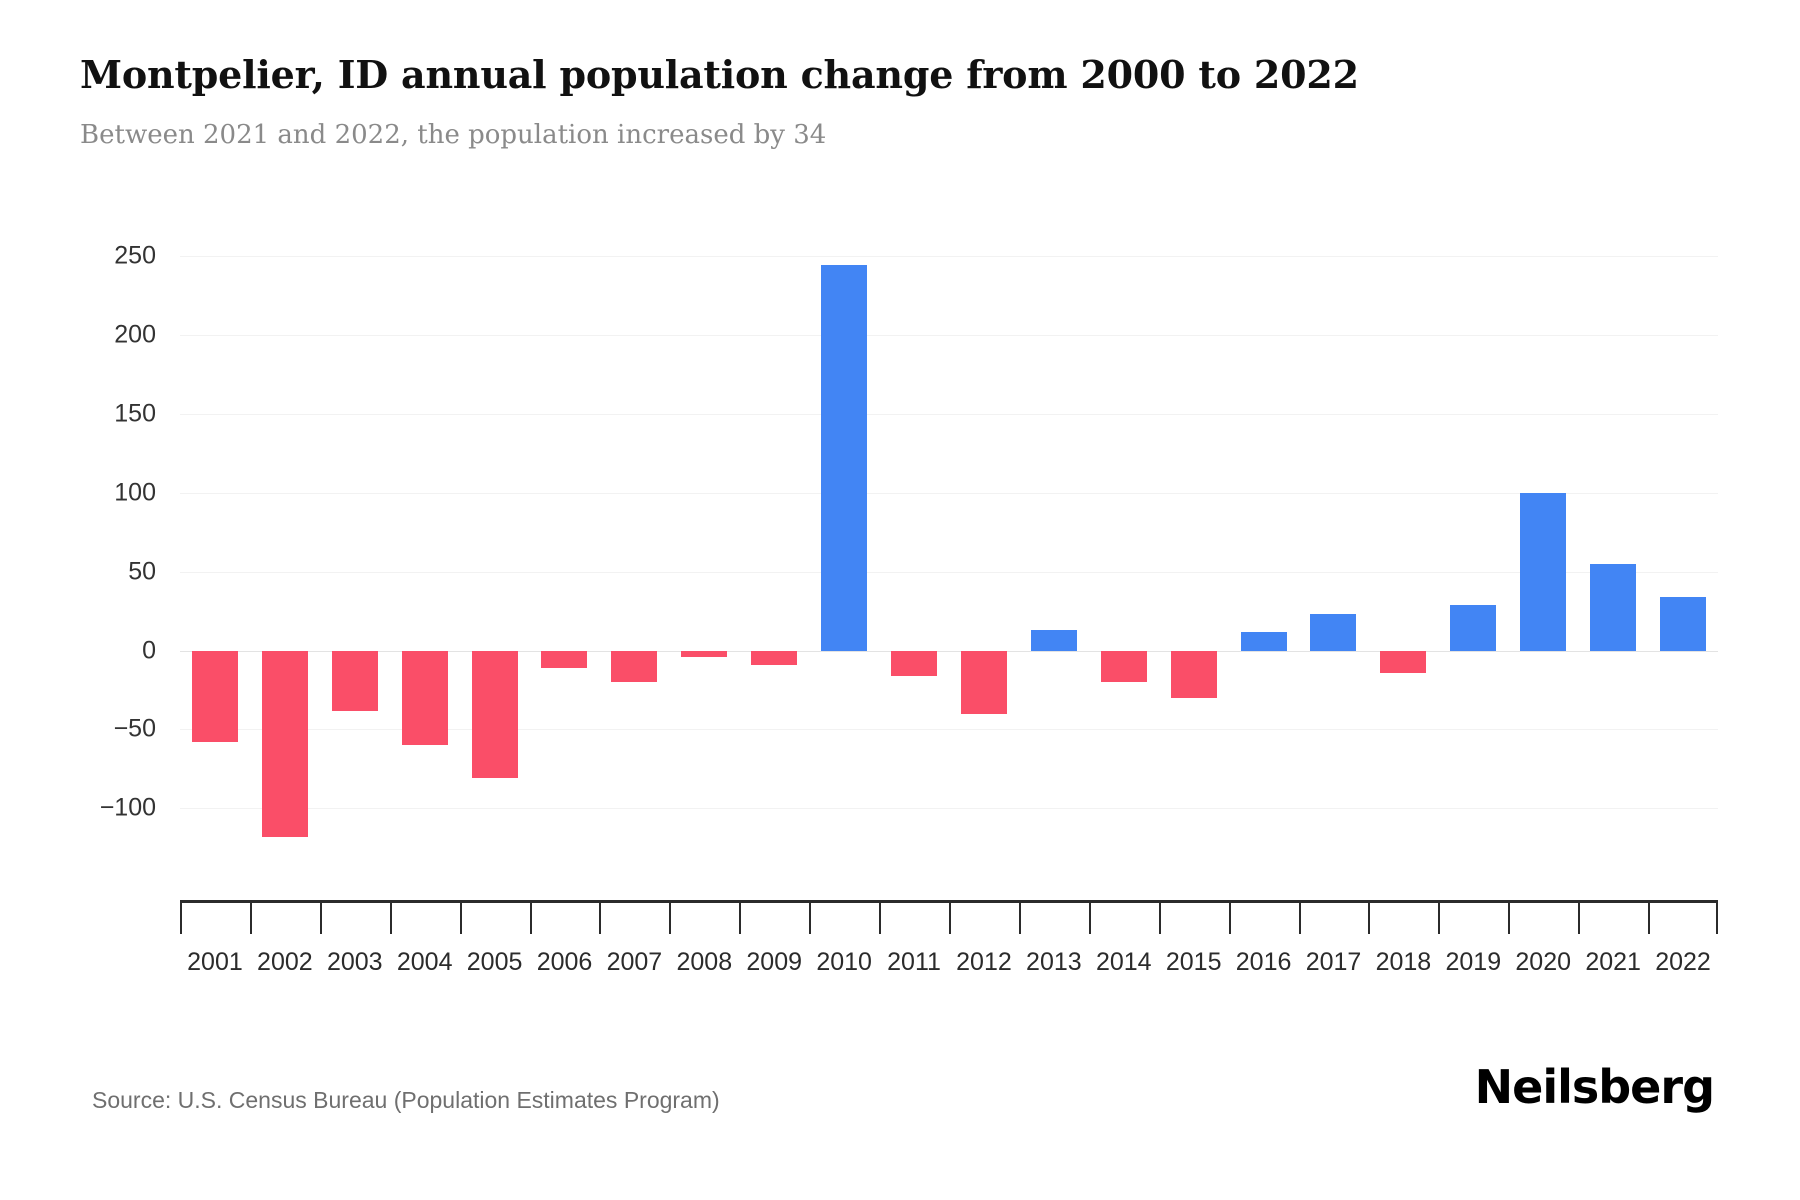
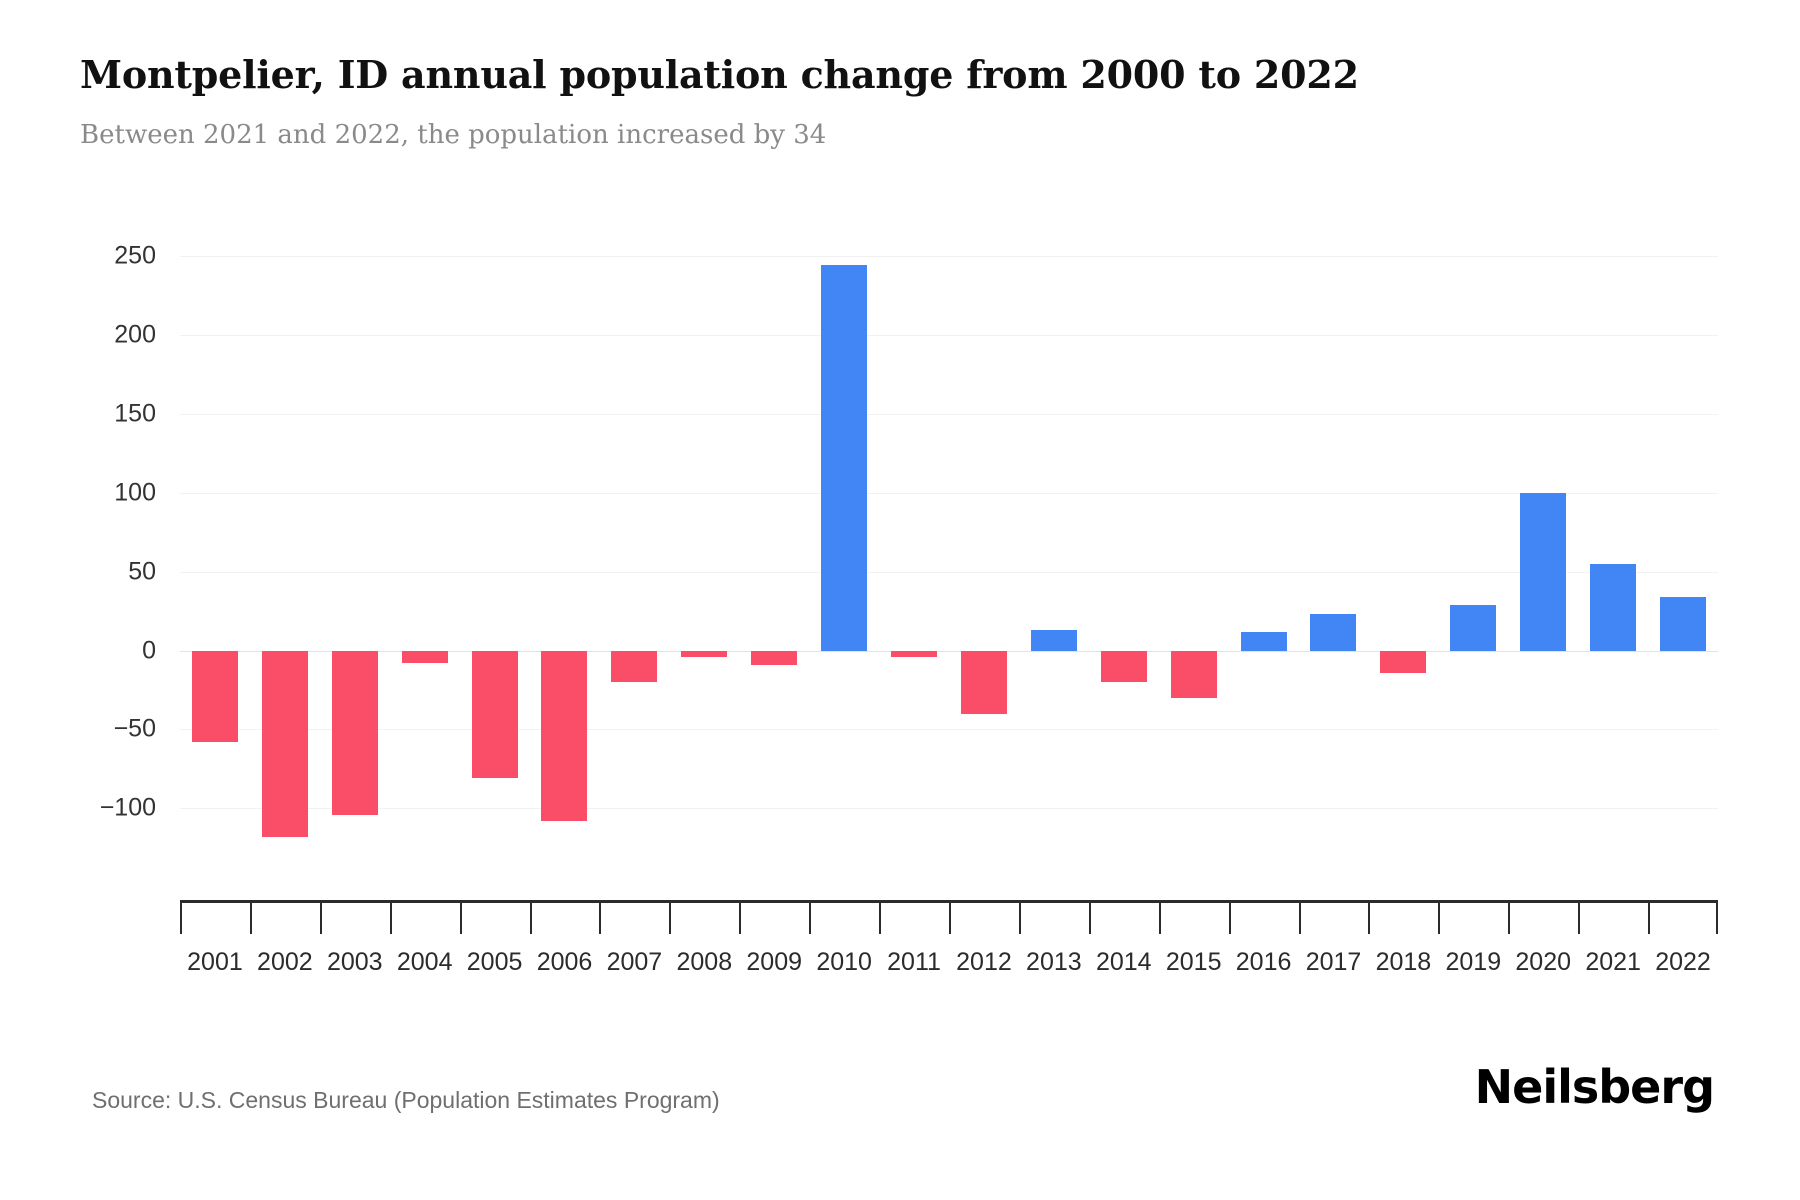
2003: -38 -> -104
2004: -60 -> -8
2006: -11 -> -108
2011: -16 -> -4
